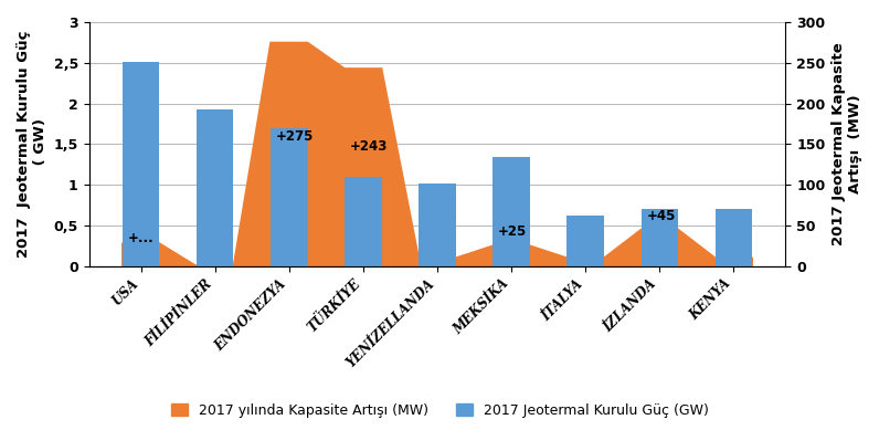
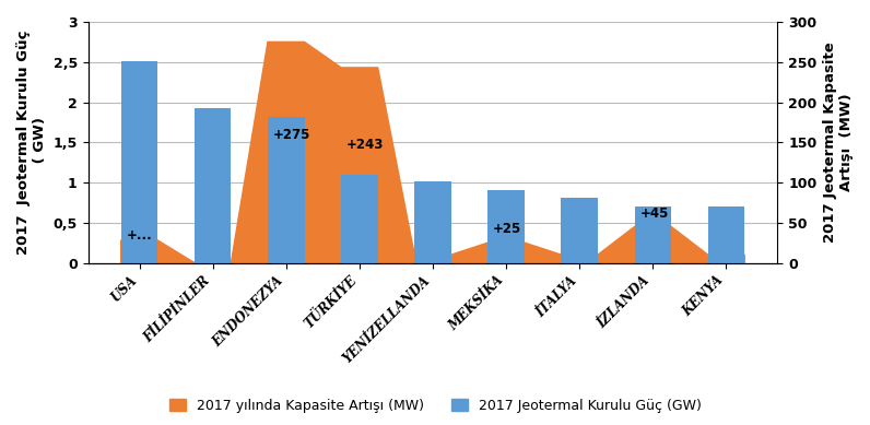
ENDONEZYA: 1,70 -> 1,81
MEKSİKA: 1,34 -> 0,91
İTALYA: 0,62 -> 0,81
